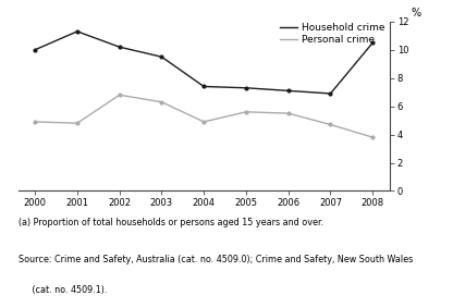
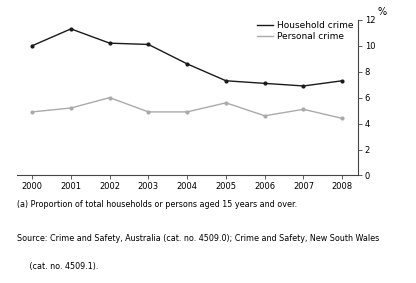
Personal crime/2001: 4.8 -> 5.2
Personal crime/2002: 6.8 -> 6.0
Household crime/2003: 9.5 -> 10.1
Personal crime/2003: 6.3 -> 4.9
Household crime/2004: 7.4 -> 8.6
Personal crime/2006: 5.5 -> 4.6
Personal crime/2007: 4.7 -> 5.1
Household crime/2008: 10.5 -> 7.3
Personal crime/2008: 3.8 -> 4.4
